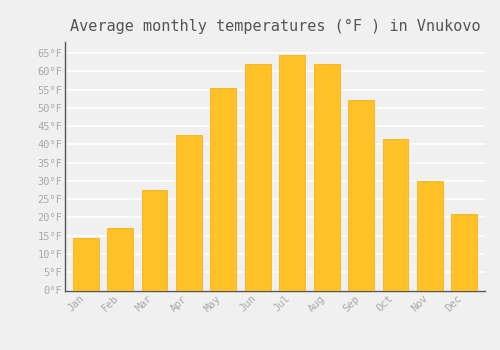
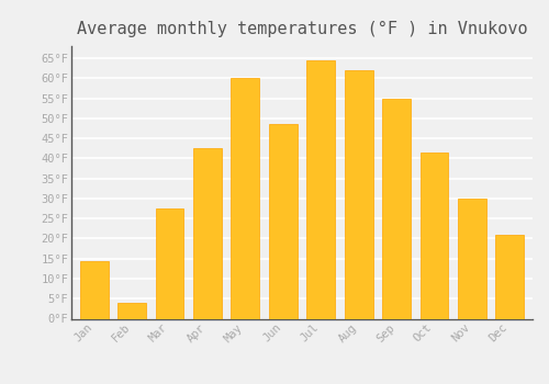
Feb: 17.0°F -> 4.0°F
May: 55.5°F -> 60.0°F
Jun: 62.0°F -> 48.5°F
Sep: 52.0°F -> 55.0°F
